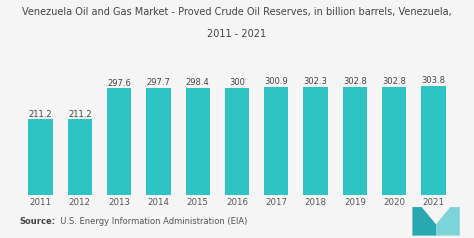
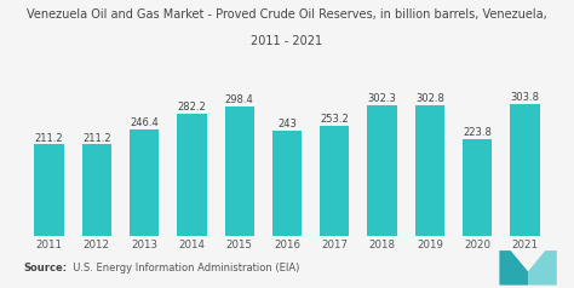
2013: 297.6 -> 246.4
2014: 297.7 -> 282.2
2016: 300 -> 243
2017: 300.9 -> 253.2
2020: 302.8 -> 223.8
